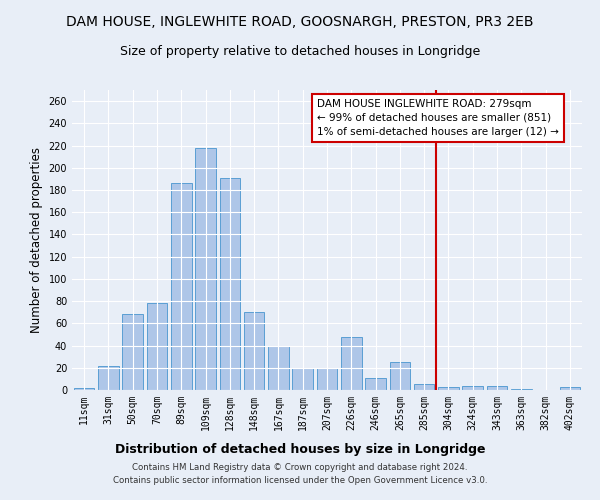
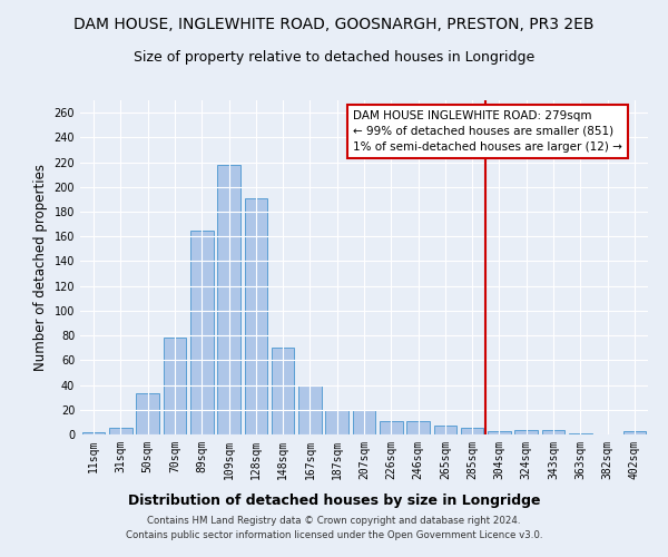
31sqm: 22 -> 5
50sqm: 68 -> 33
89sqm: 186 -> 165
226sqm: 48 -> 11
265sqm: 25 -> 7
